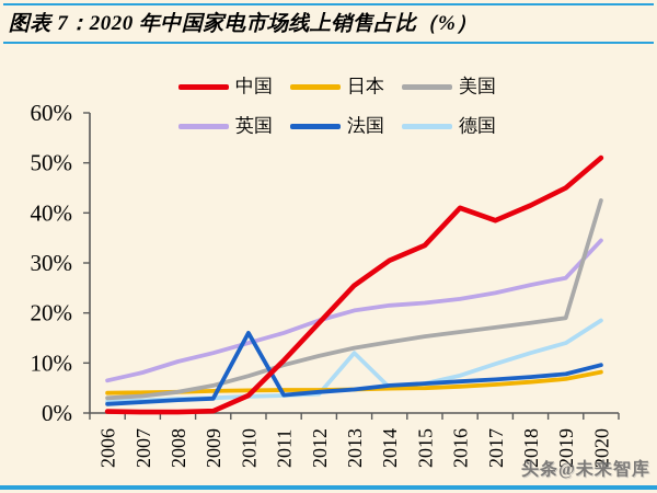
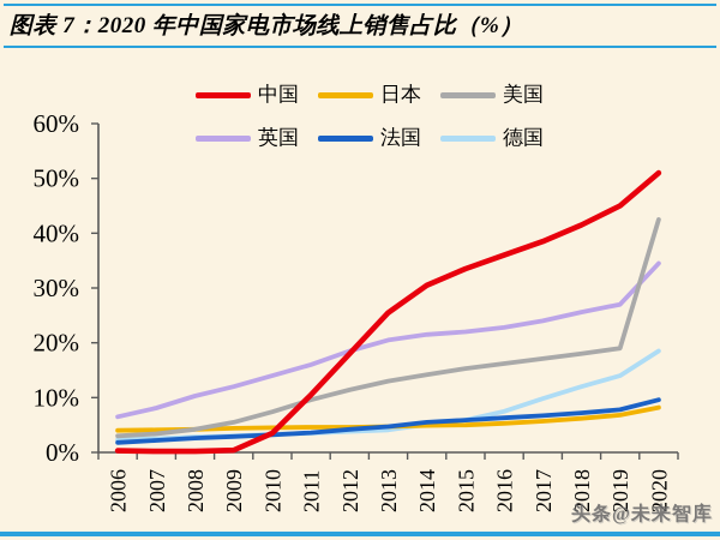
法国/2010: 16% -> 3%
德国/2013: 12% -> 4%
中国/2016: 41% -> 36%
